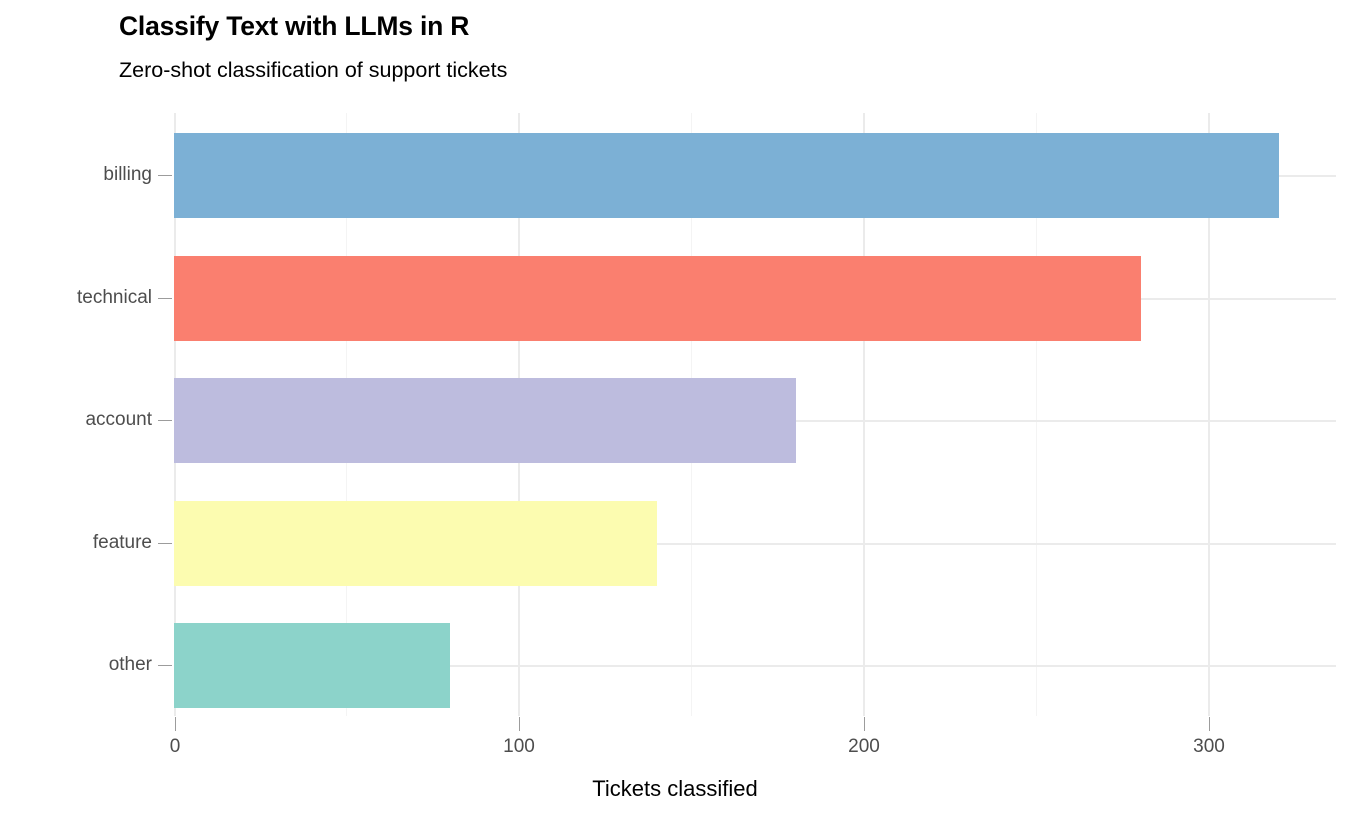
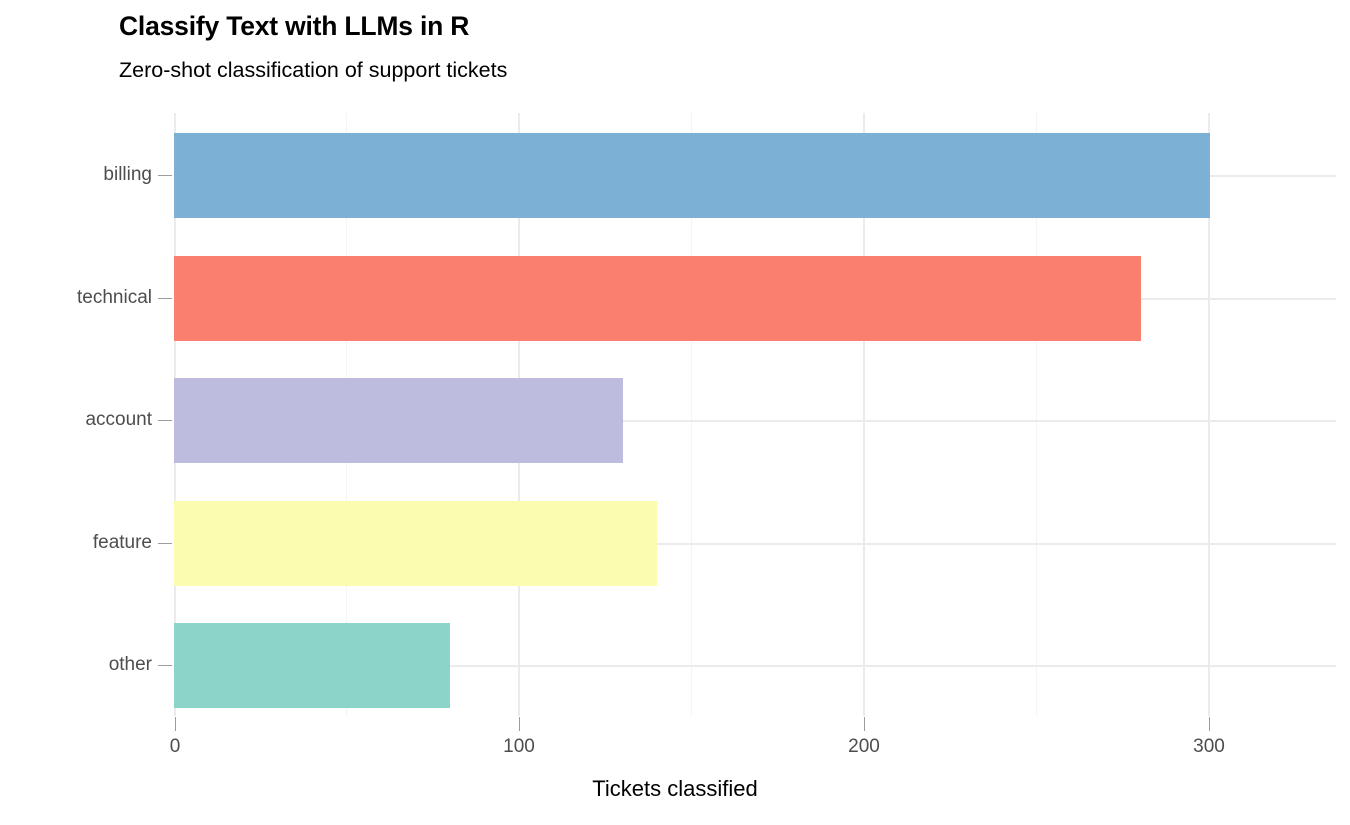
billing: 320 -> 300
account: 180 -> 130
